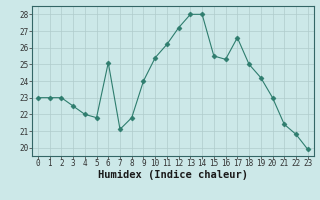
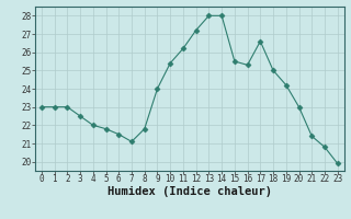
6: 25.1 -> 21.5
